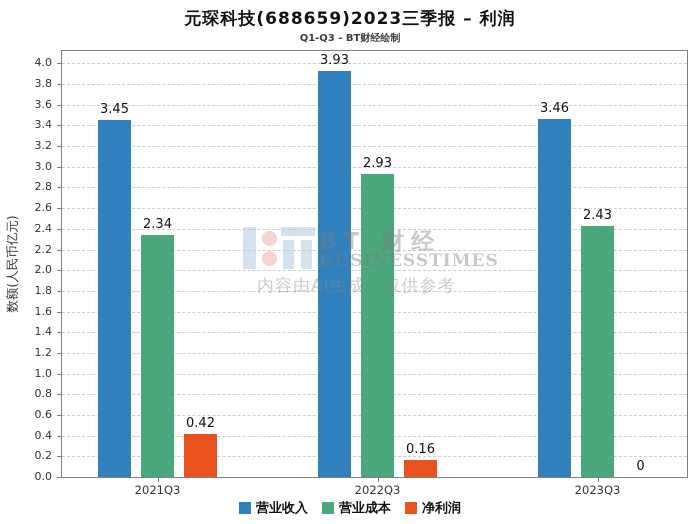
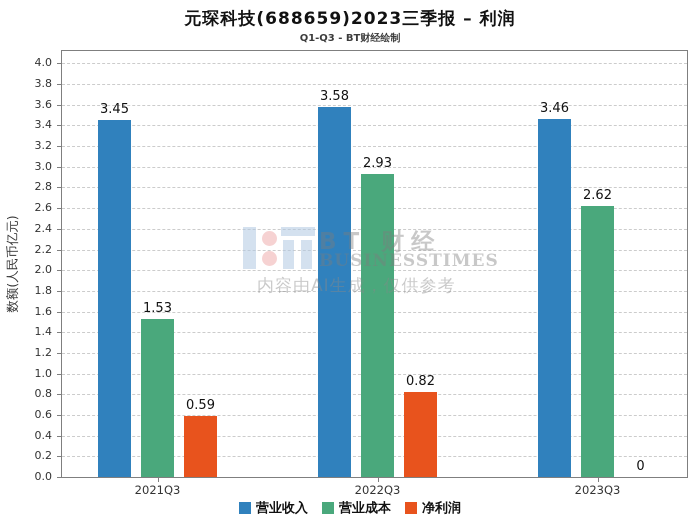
营业成本/2021Q3: 2.34 -> 1.53
净利润/2021Q3: 0.42 -> 0.59
营业收入/2022Q3: 3.93 -> 3.58
净利润/2022Q3: 0.16 -> 0.82
营业成本/2023Q3: 2.43 -> 2.62
